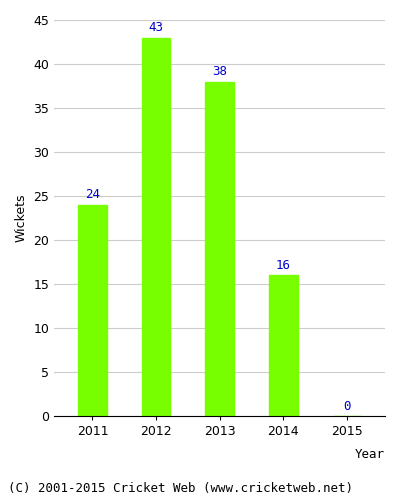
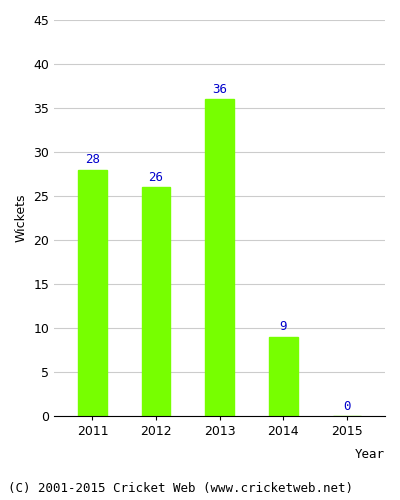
2011: 24 -> 28
2012: 43 -> 26
2013: 38 -> 36
2014: 16 -> 9
